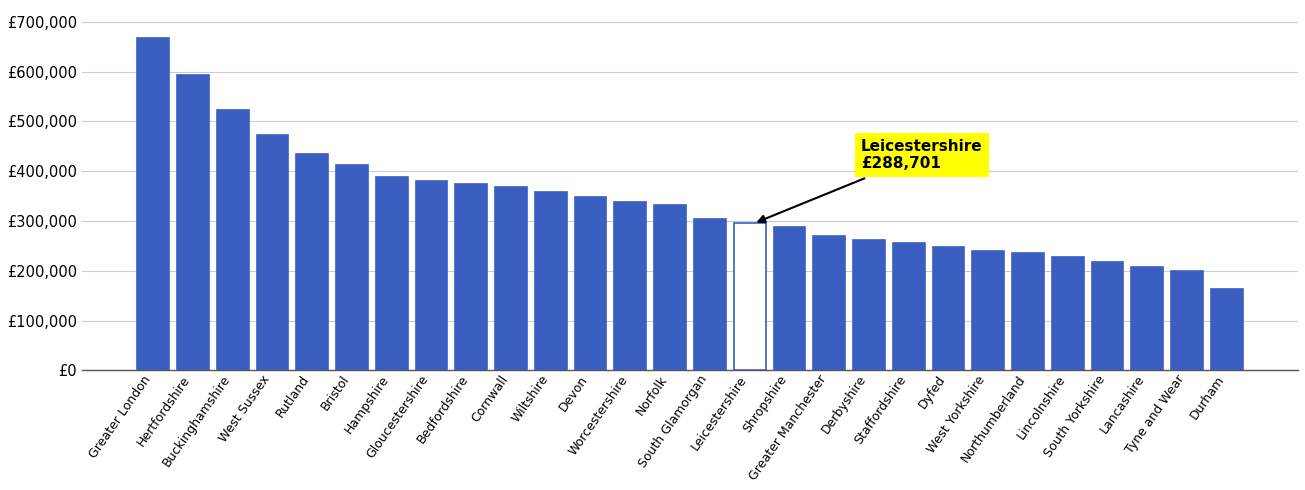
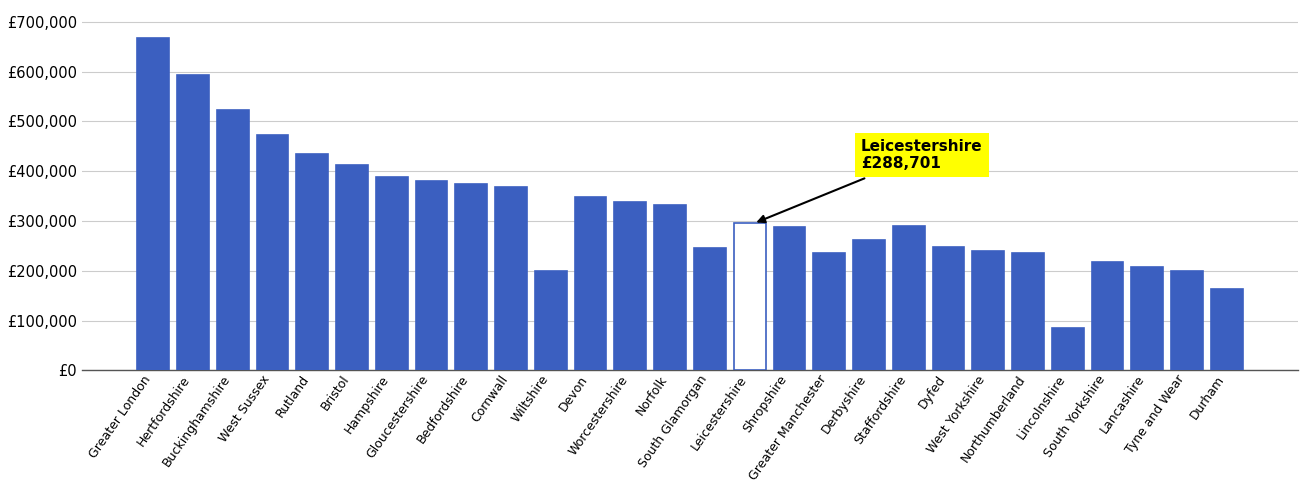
Wiltshire: £358,000 -> £200,000
South Glamorgan: £305,000 -> £245,000
Greater Manchester: £270,000 -> £235,000
Staffordshire: £255,000 -> £290,000
Lincolnshire: £228,000 -> £85,000
